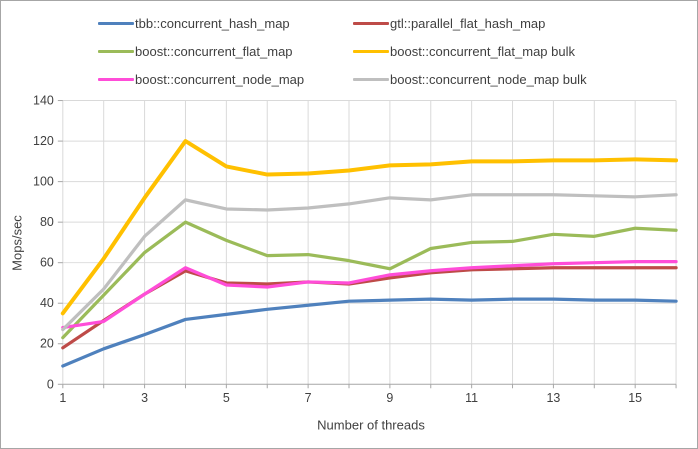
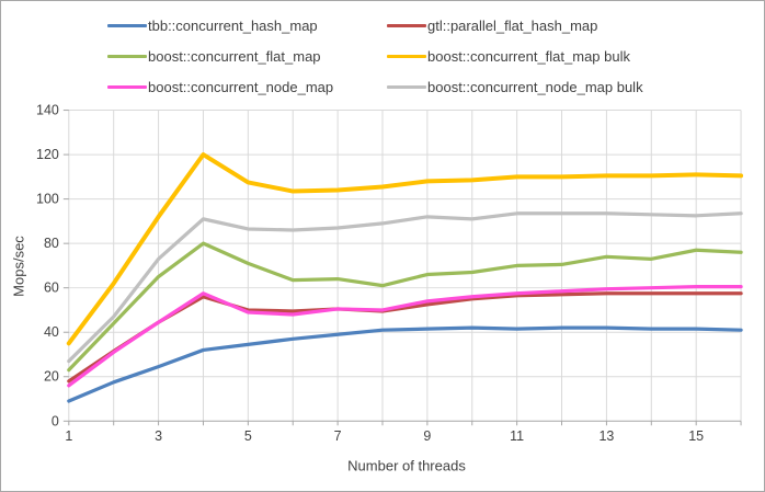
boost::concurrent_node_map/1: 28 -> 16
boost::concurrent_flat_map/9: 57 -> 66
